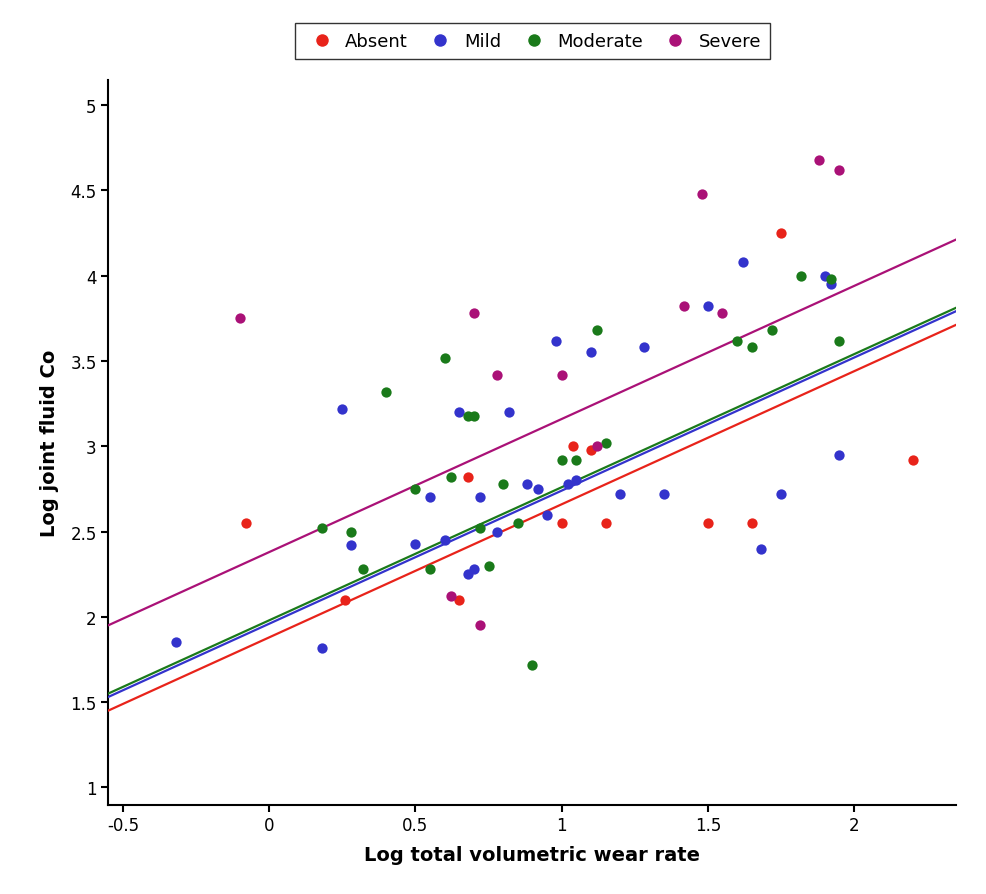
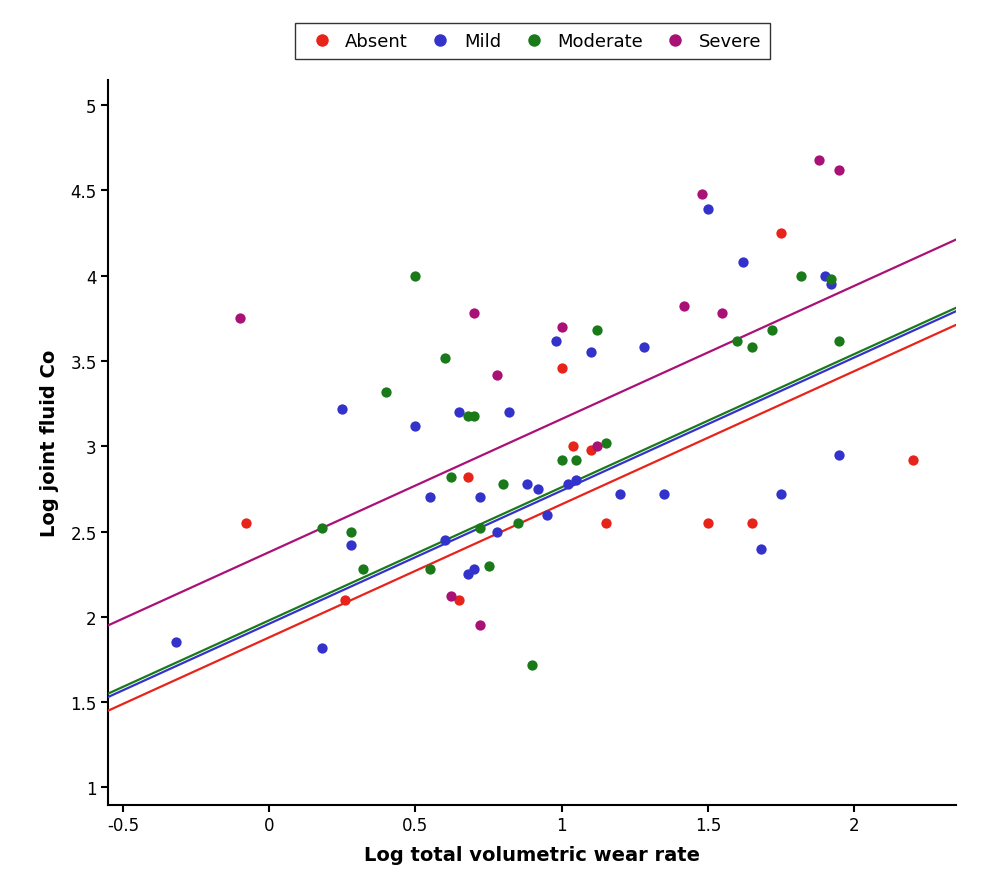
Mild/0.5: 2.43 -> 3.12
Moderate/0.5: 2.75 -> 4.00
Absent/1: 2.55 -> 3.46
Severe/1: 3.42 -> 3.70
Mild/1.5: 3.82 -> 4.39
